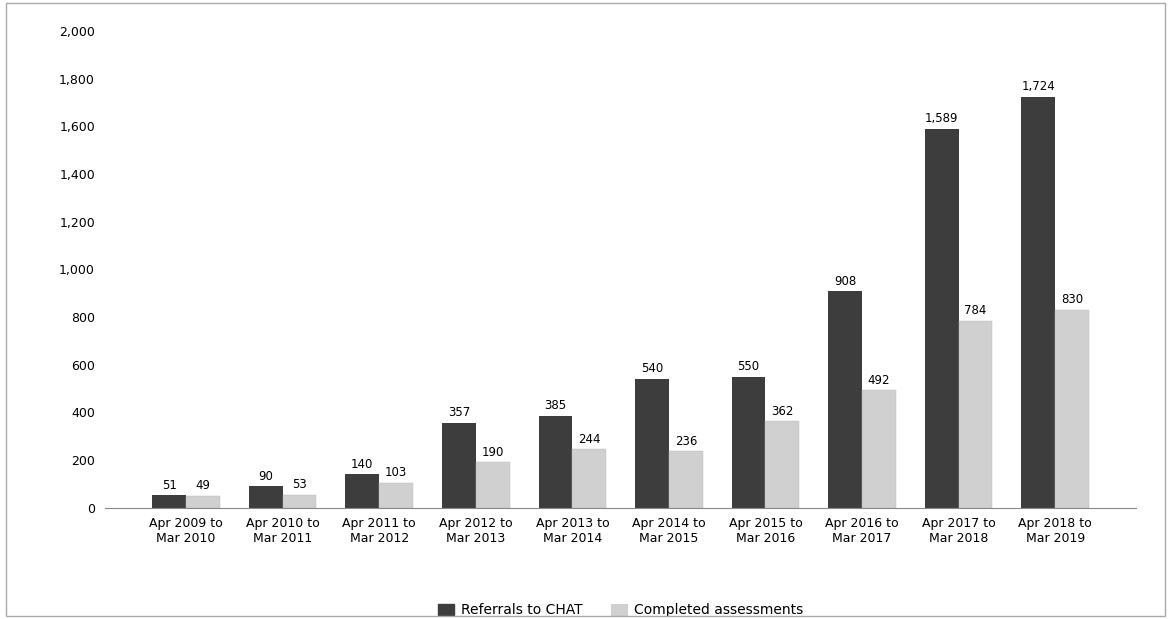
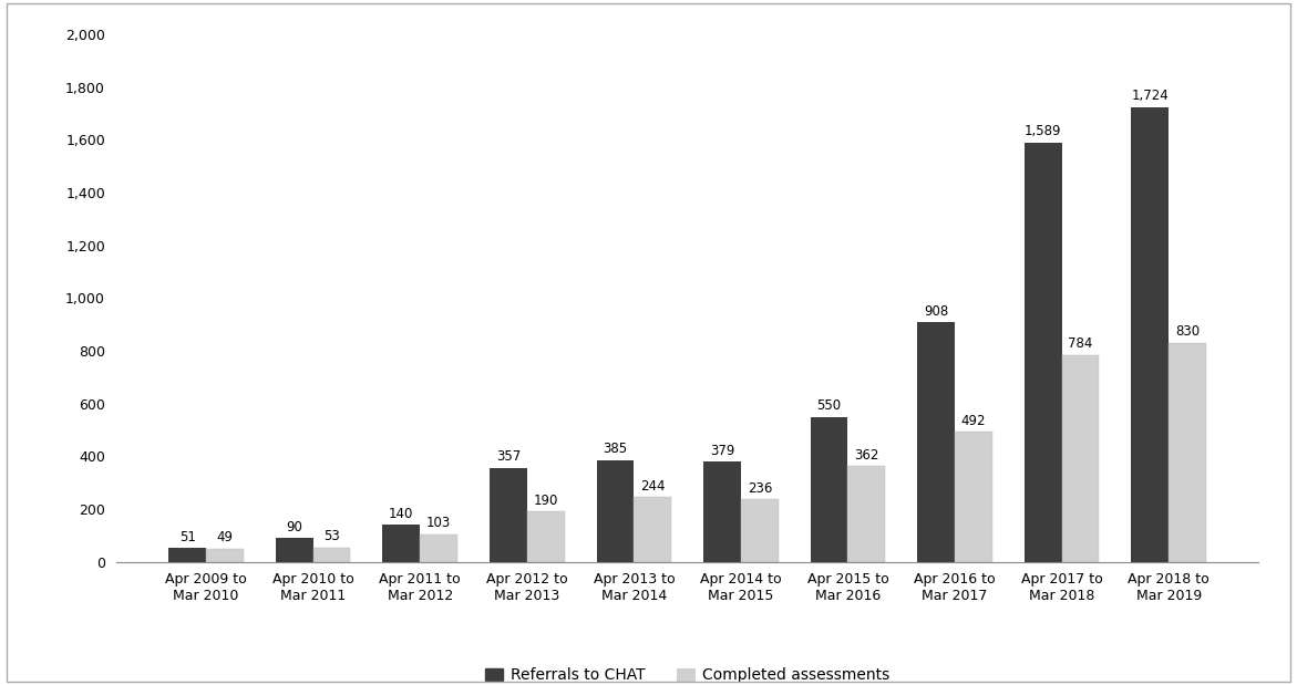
Referrals to CHAT/Apr 2014 to Mar 2015: 540 -> 379
